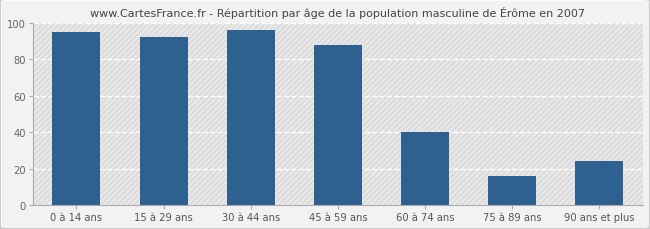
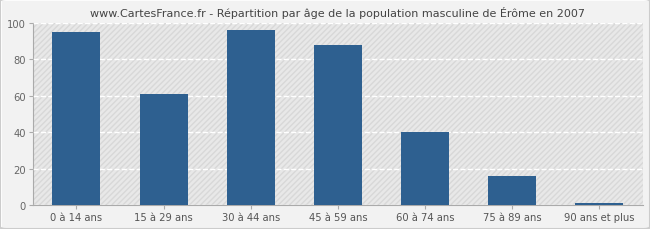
15 à 29 ans: 92 -> 61
90 ans et plus: 24 -> 1
